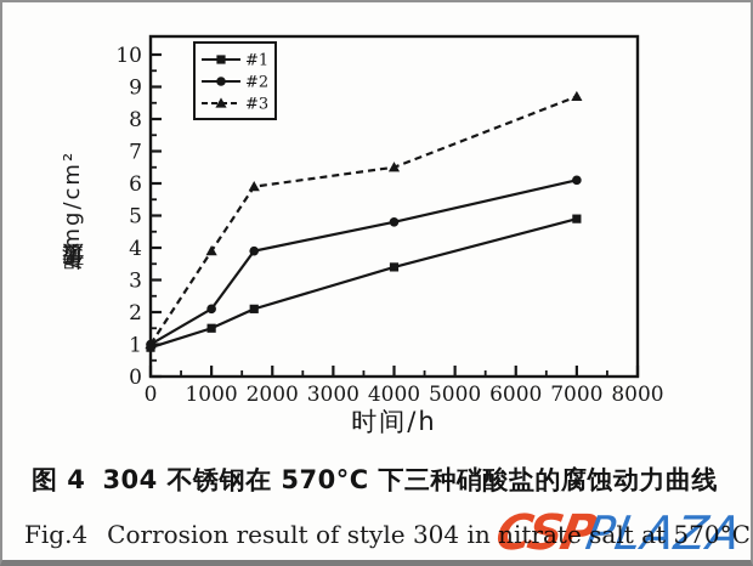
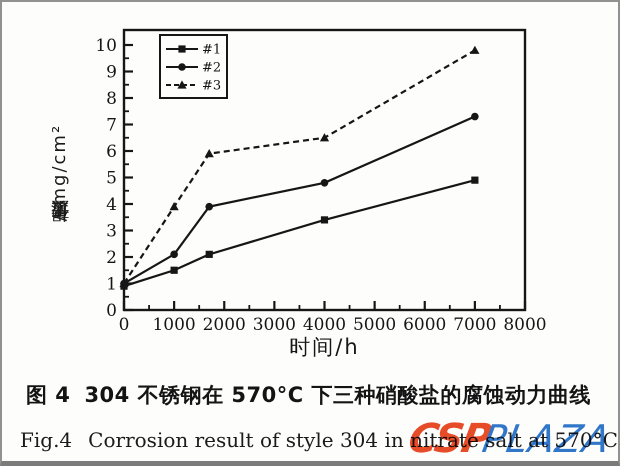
#2/7000: 6.1 -> 7.3
#3/7000: 8.7 -> 9.8
